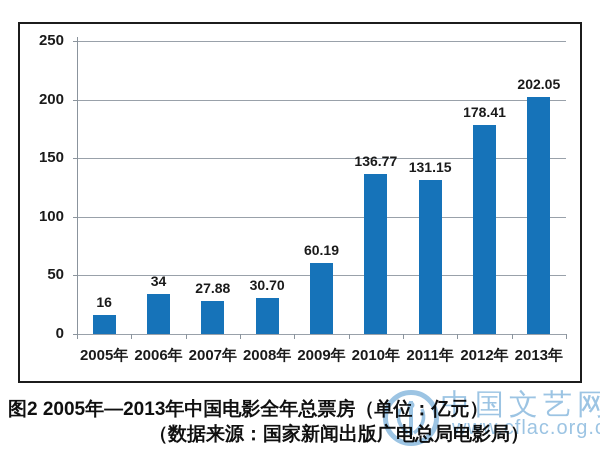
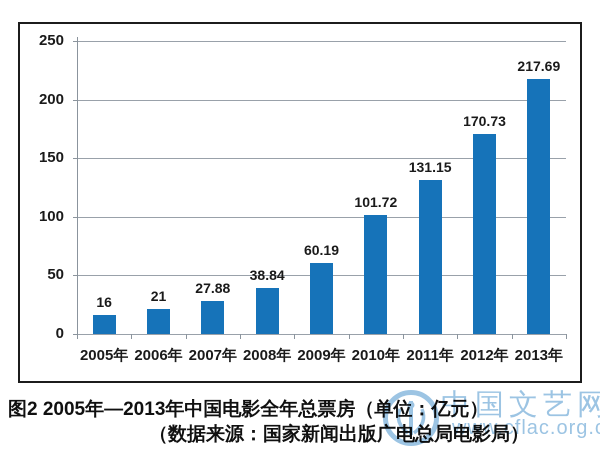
2006年: 34 -> 21
2008年: 30.70 -> 38.84
2010年: 136.77 -> 101.72
2012年: 178.41 -> 170.73
2013年: 202.05 -> 217.69
